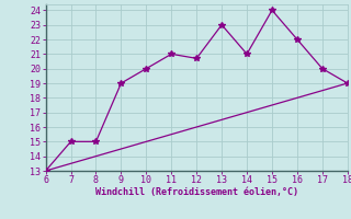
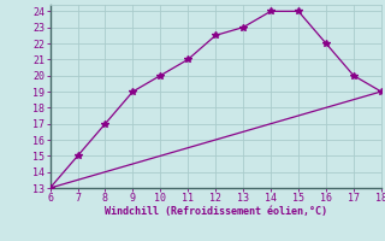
8: 15.0 -> 17.0
12: 20.7 -> 22.5
14: 21.0 -> 24.0
